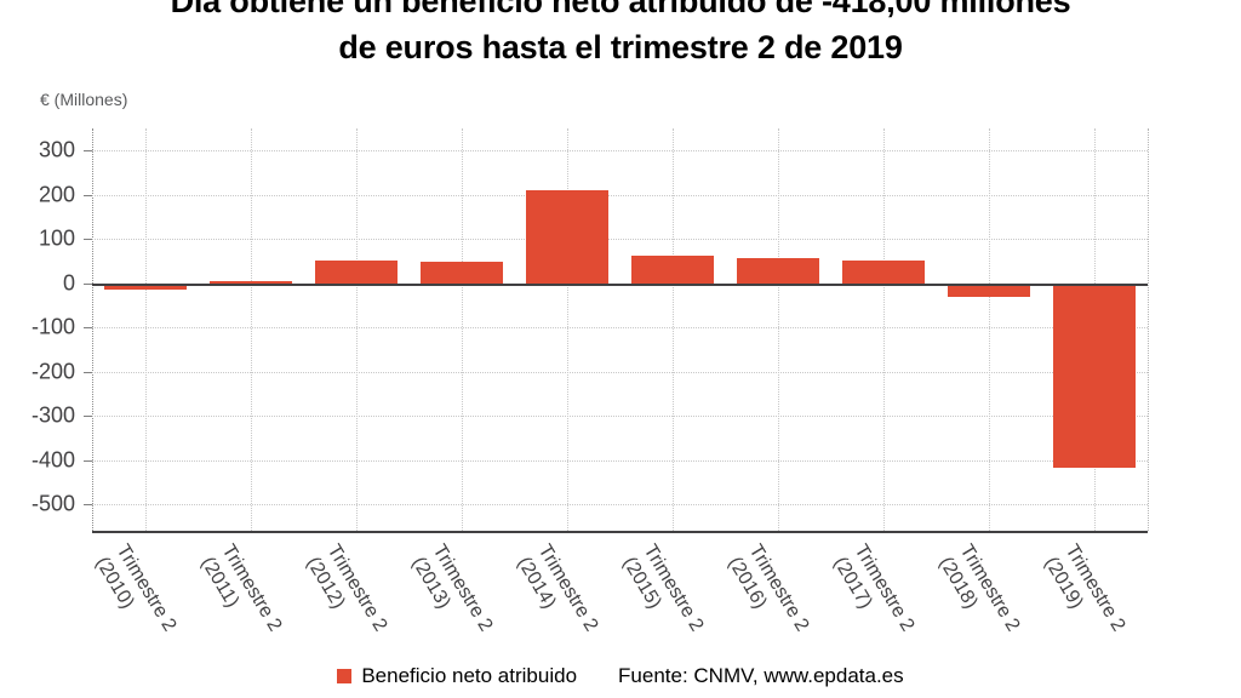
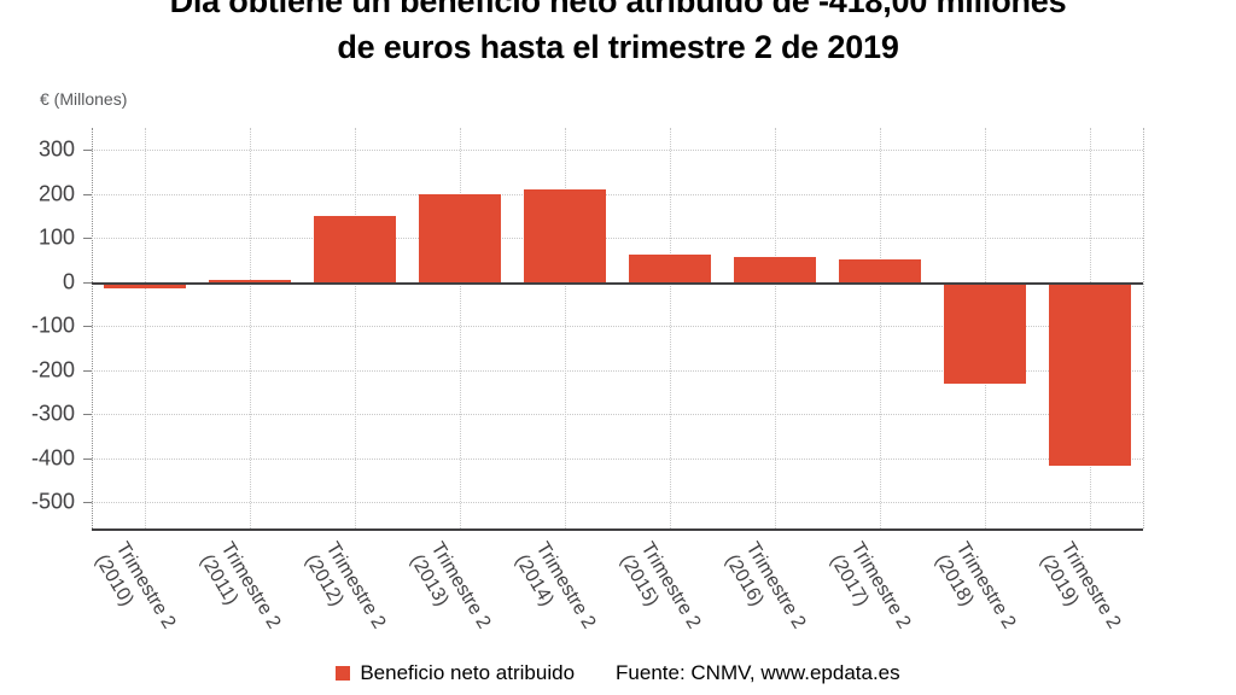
Trimestre 2 (2012): 50 -> 150
Trimestre 2 (2013): 50 -> 200
Trimestre 2 (2018): -30 -> -230
